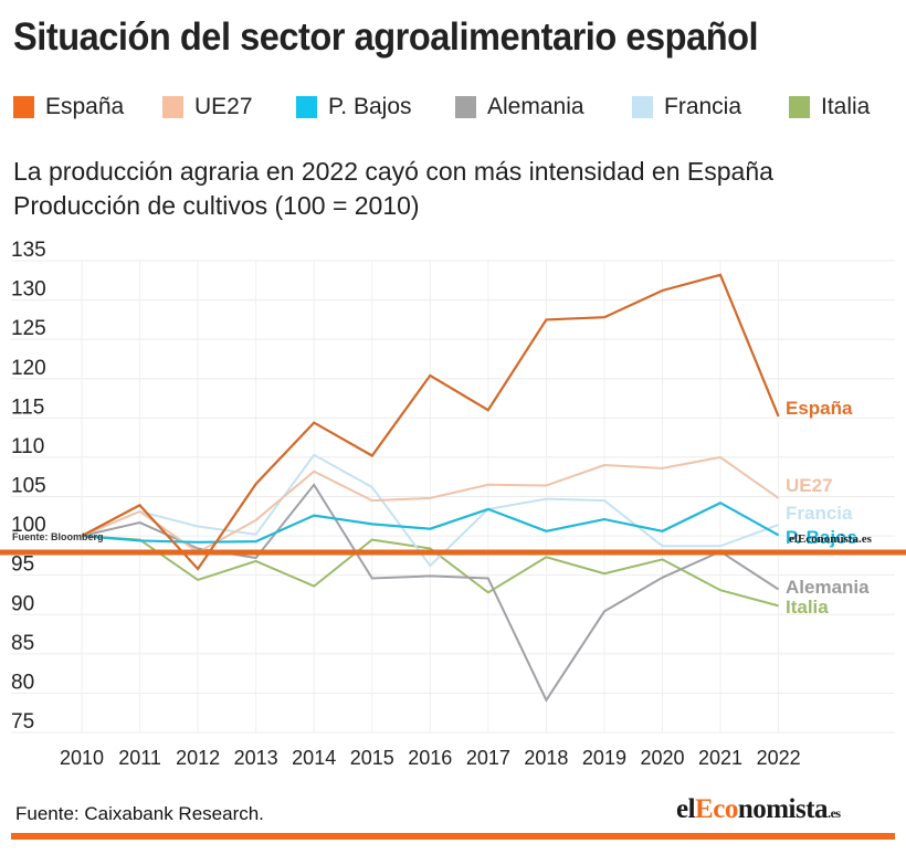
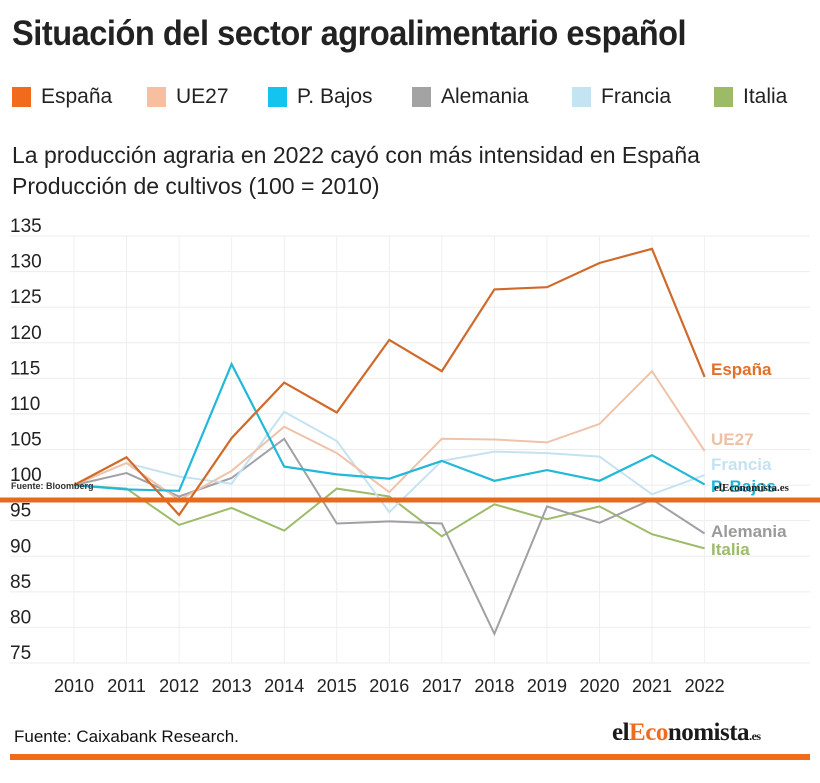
Alemania/2013: 97 -> 101
P. Bajos/2013: 99 -> 117
UE27/2016: 105 -> 99
Alemania/2019: 90 -> 97
UE27/2019: 109 -> 106
Francia/2020: 99 -> 104
UE27/2021: 110 -> 116
